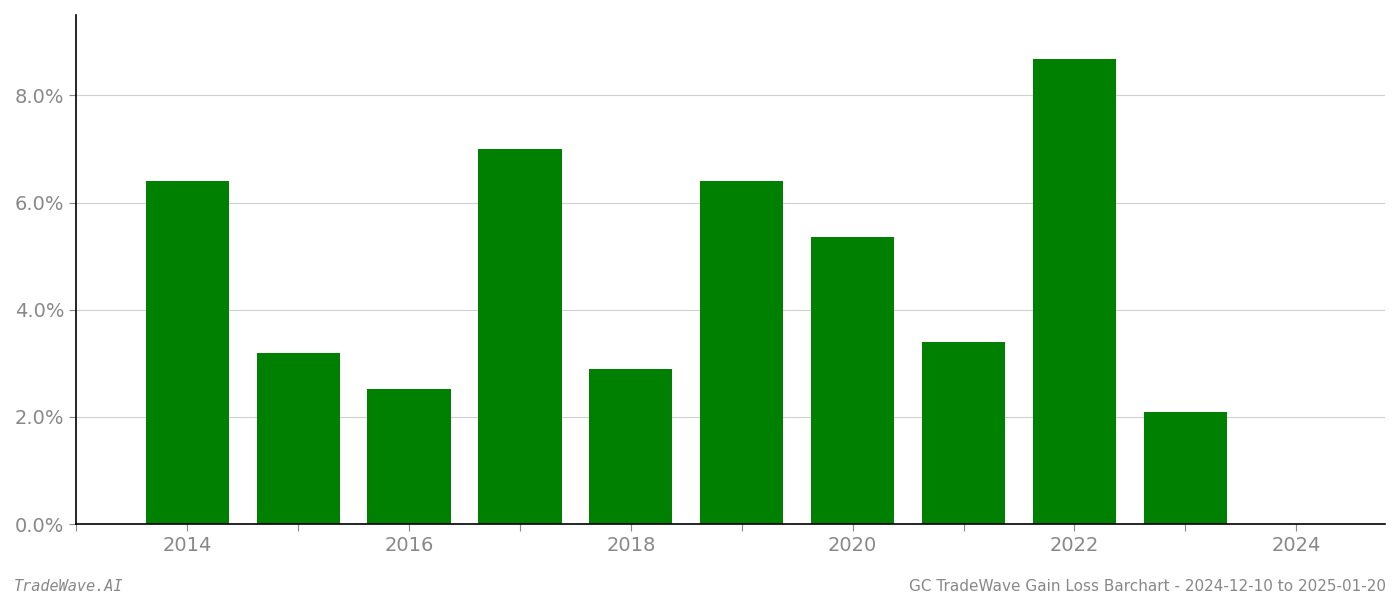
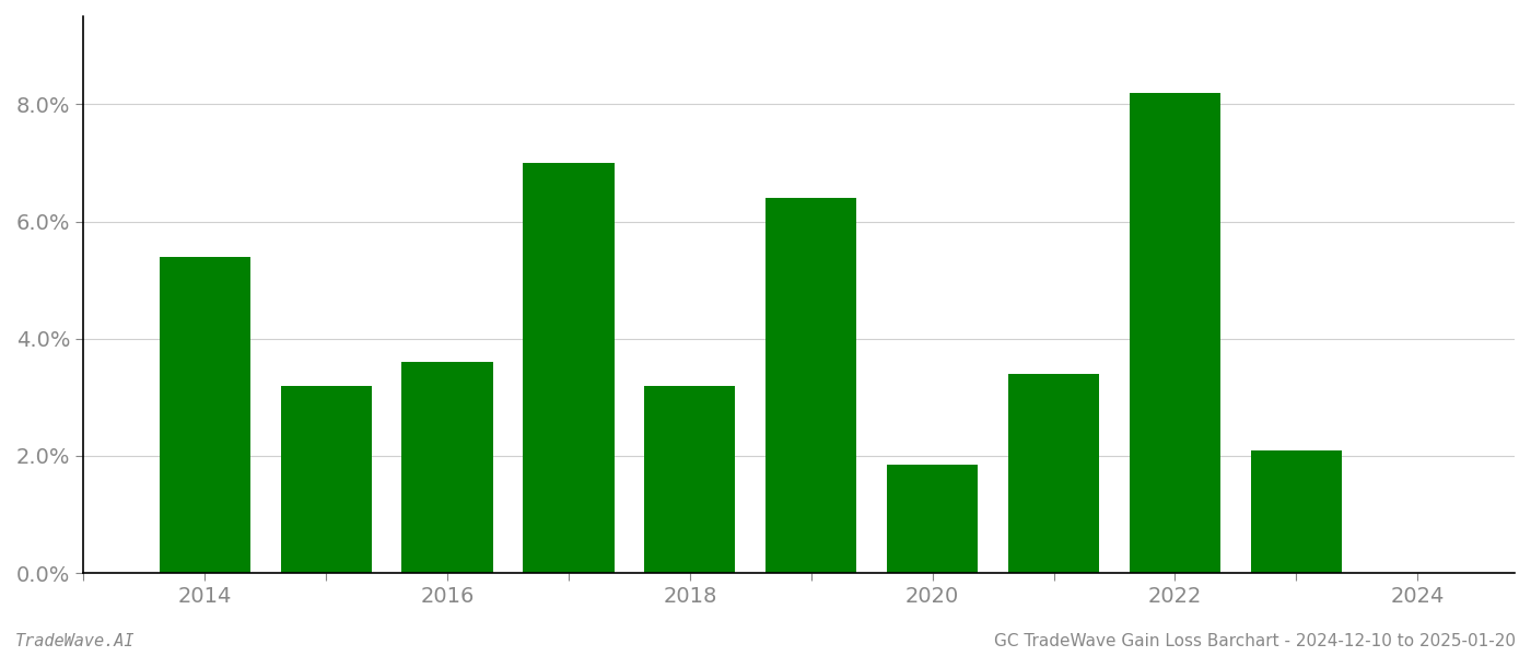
2014: 6.40% -> 5.40%
2016: 2.52% -> 3.60%
2018: 2.90% -> 3.20%
2020: 5.36% -> 1.85%
2022: 8.68% -> 8.20%
